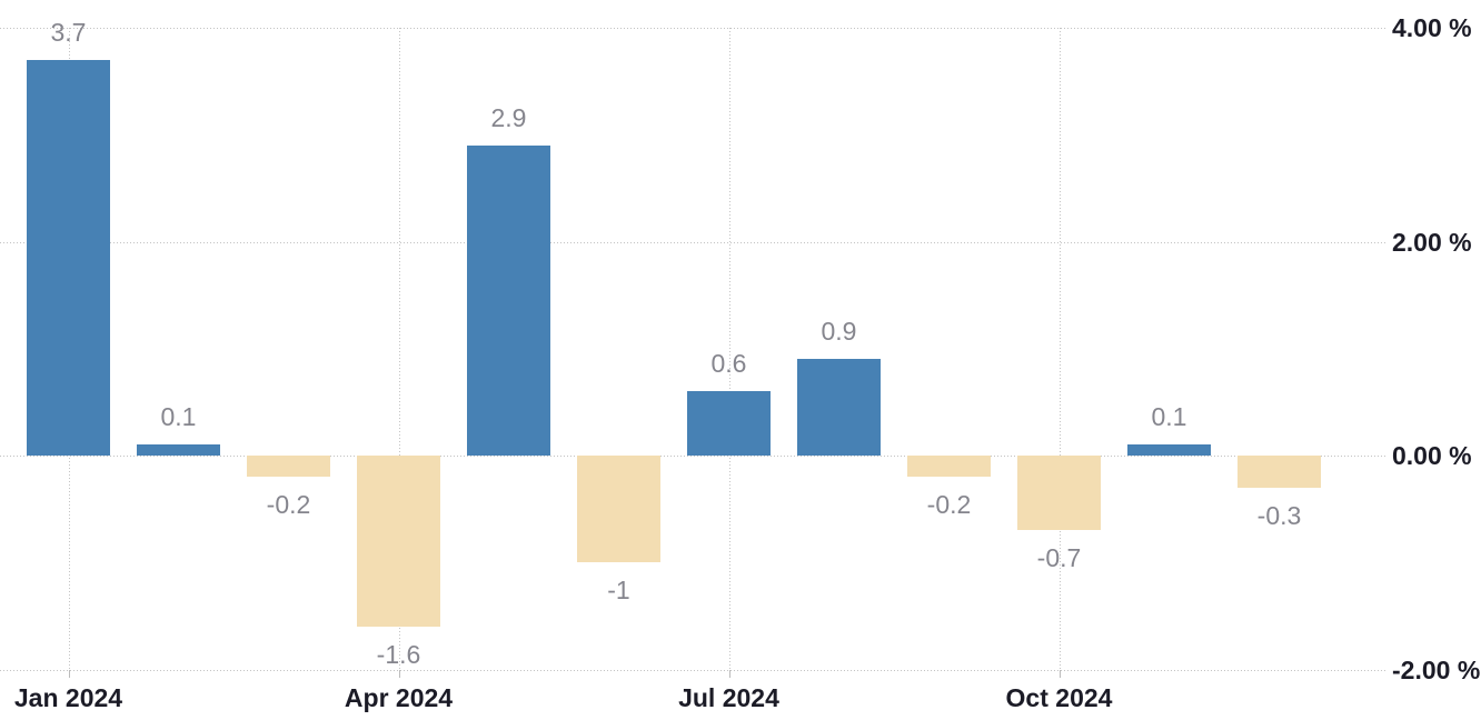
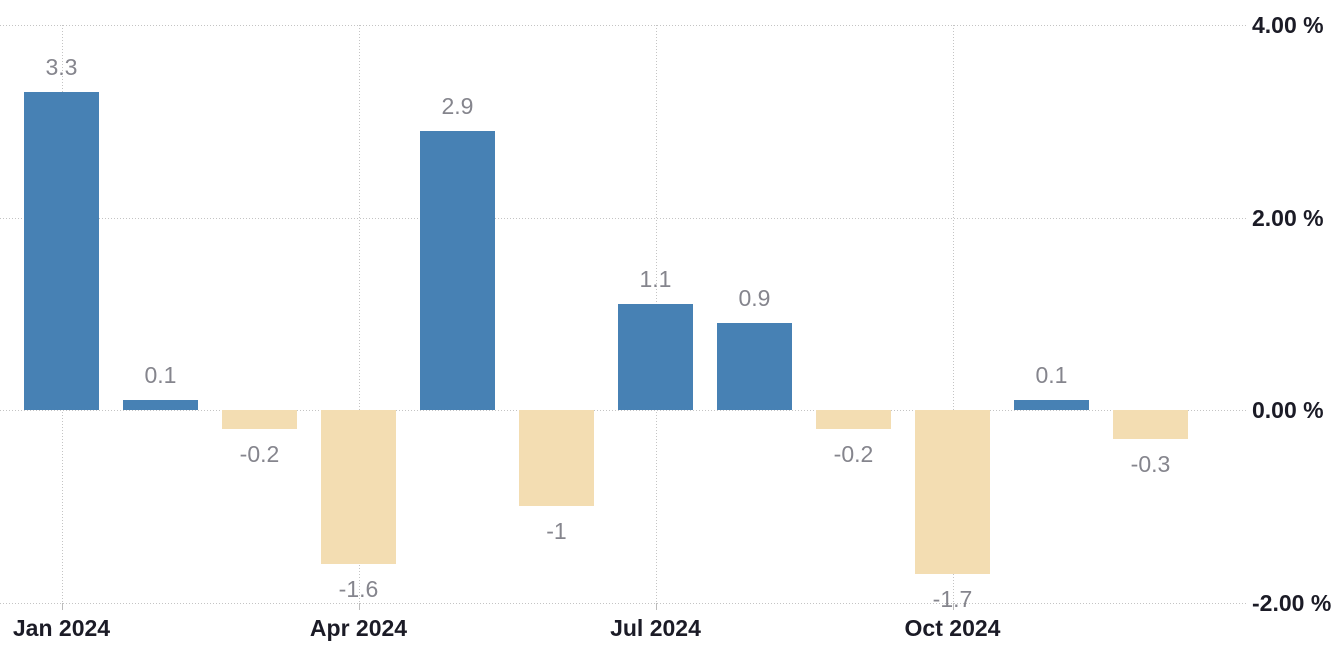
Jan 2024: 3.7 -> 3.3
Jul 2024: 0.6 -> 1.1
Oct 2024: -0.7 -> -1.7
